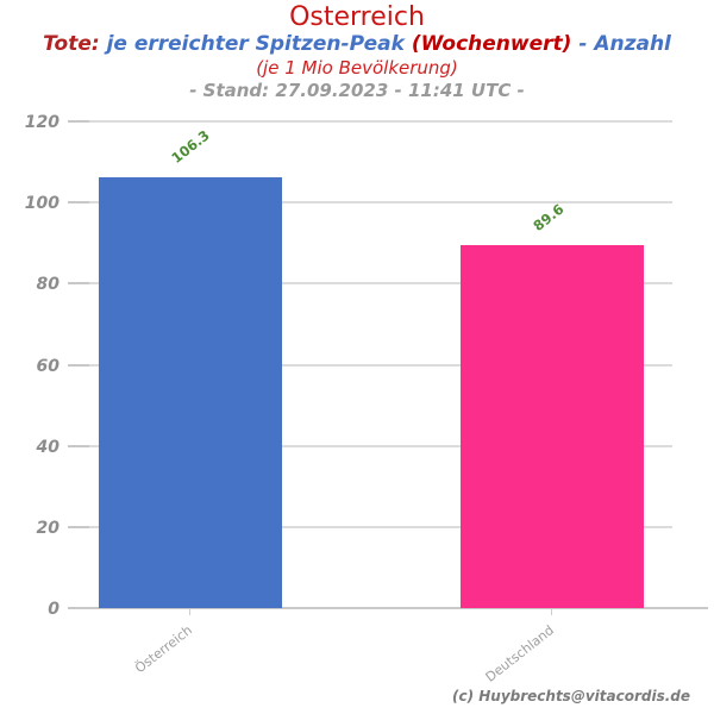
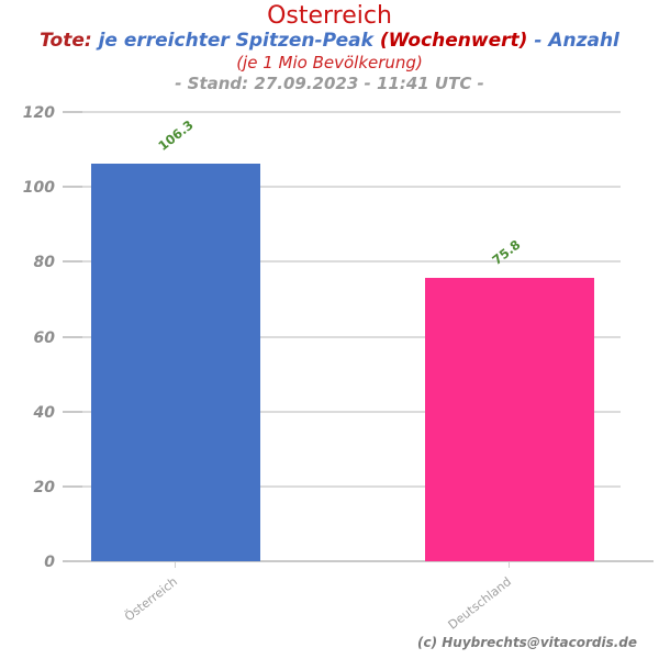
Deutschland: 89.6 -> 75.8
